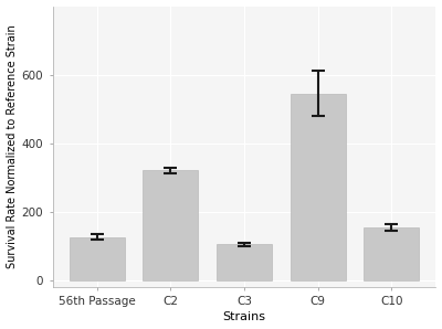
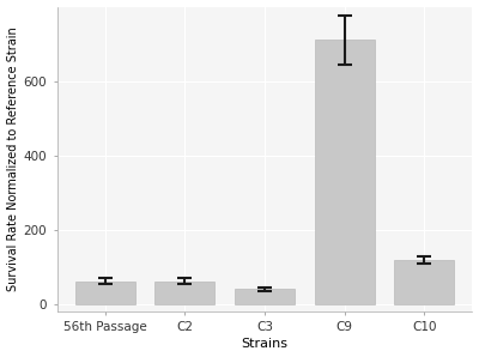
56th Passage: 125 -> 62
C2: 320 -> 62
C3: 105 -> 40
C9: 545 -> 710
C10: 155 -> 118
